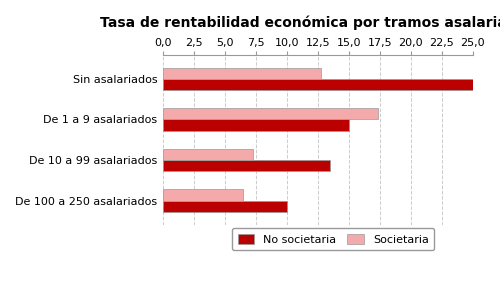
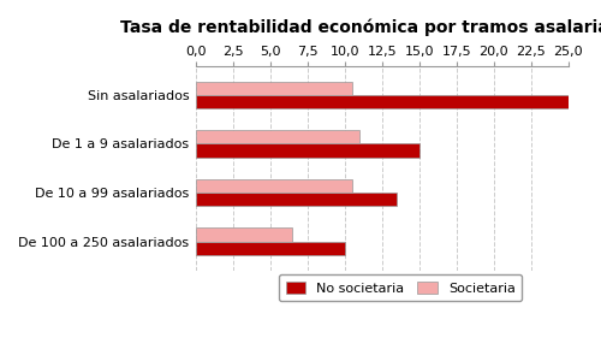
Societaria/Sin asalariados: 12,8 -> 10,5
Societaria/De 1 a 9 asalariados: 17,4 -> 11,0
Societaria/De 10 a 99 asalariados: 7,3 -> 10,5
